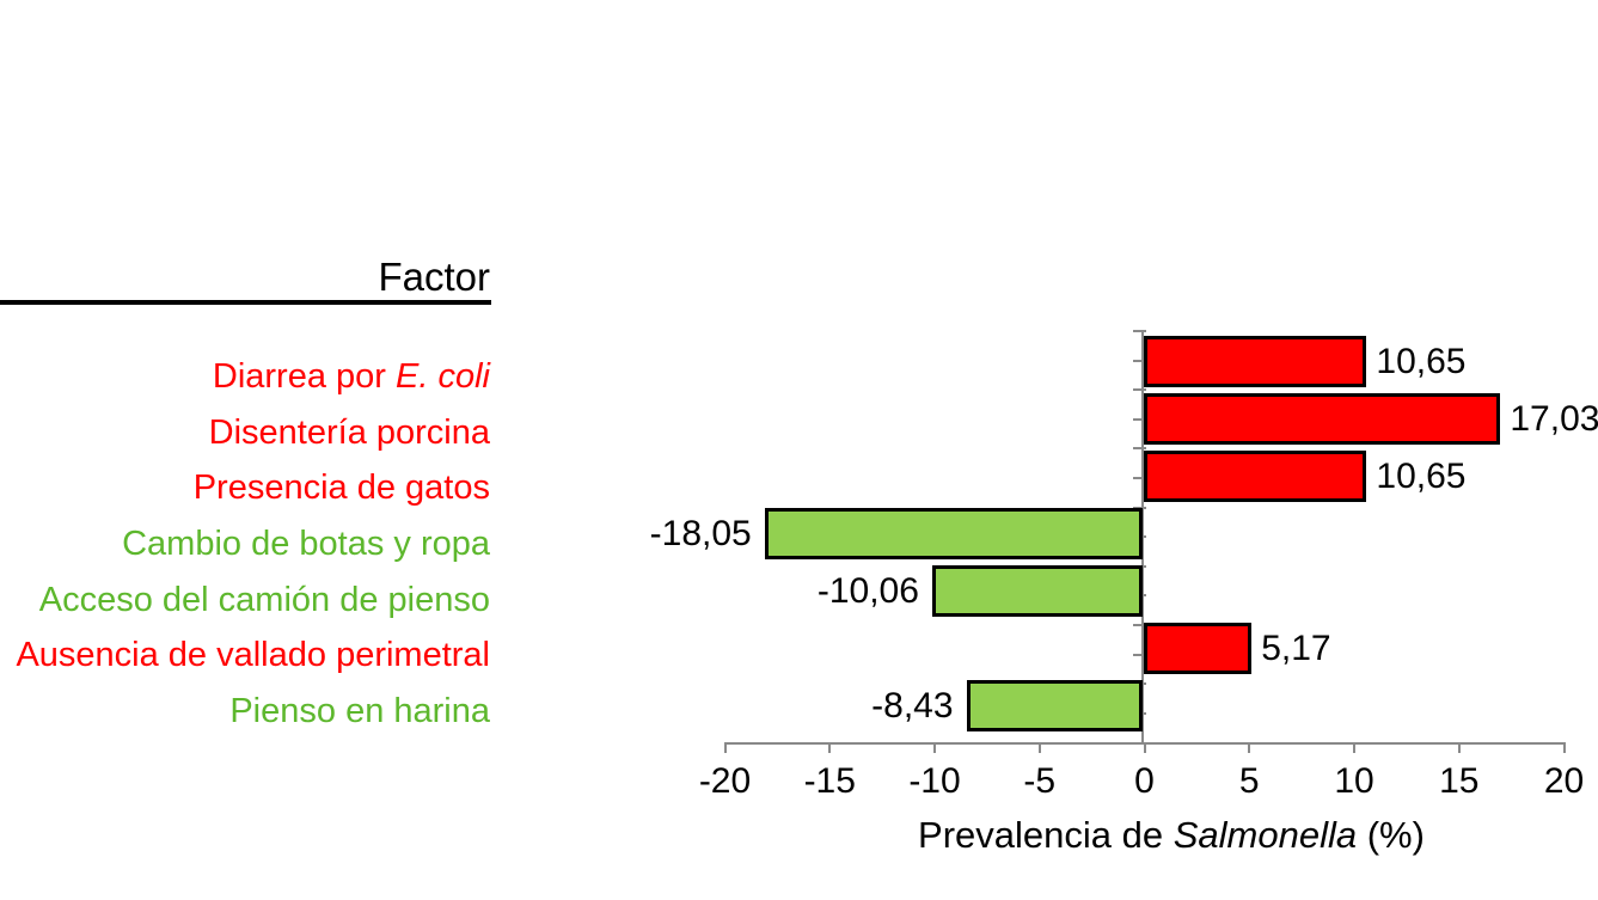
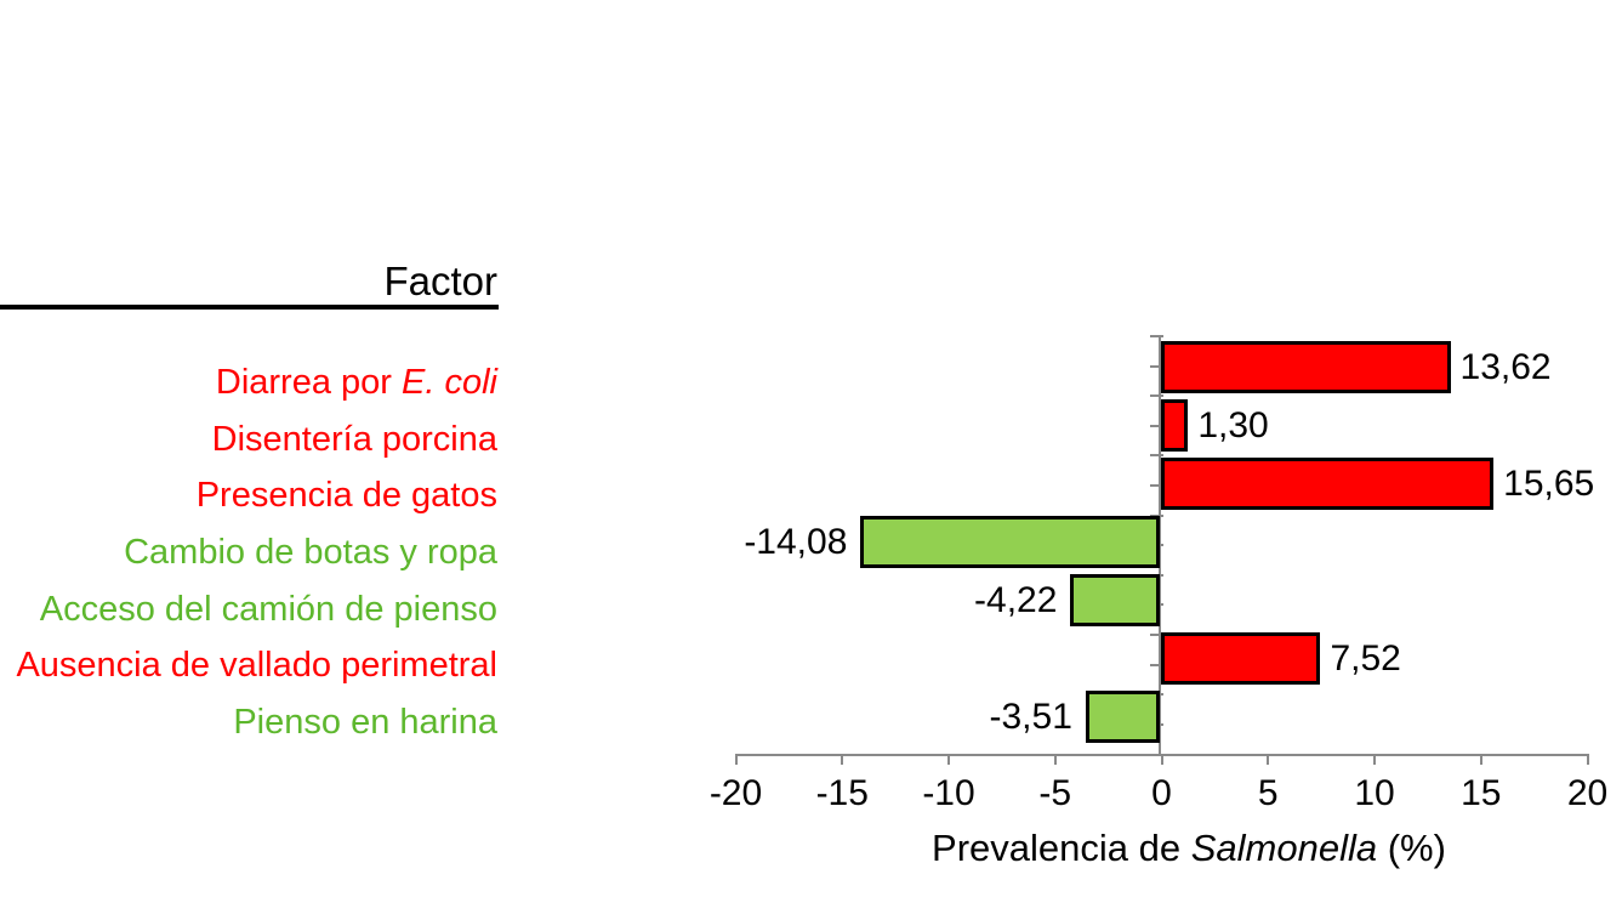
Diarrea por E. coli: 10,65 -> 13,62
Disentería porcina: 17,03 -> 1,30
Presencia de gatos: 10,65 -> 15,65
Cambio de botas y ropa: -18,05 -> -14,08
Acceso del camión de pienso: -10,06 -> -4,22
Ausencia de vallado perimetral: 5,17 -> 7,52
Pienso en harina: -8,43 -> -3,51
